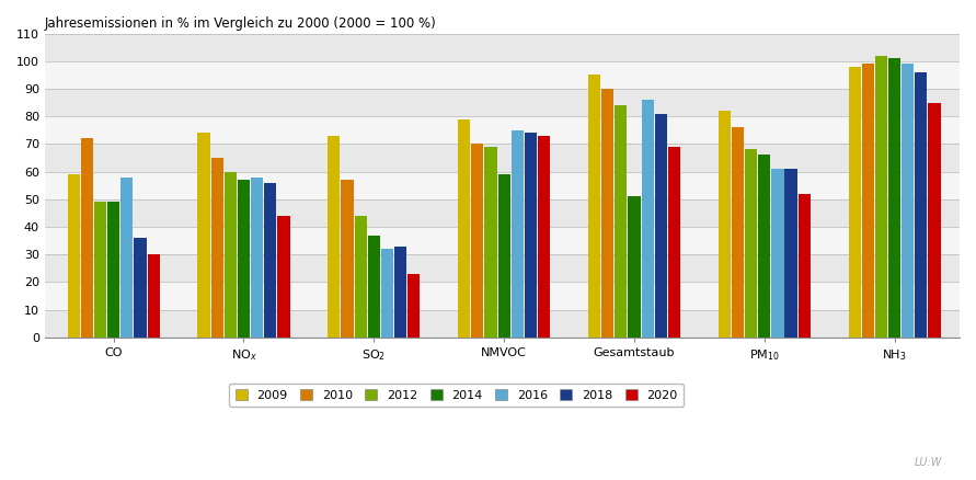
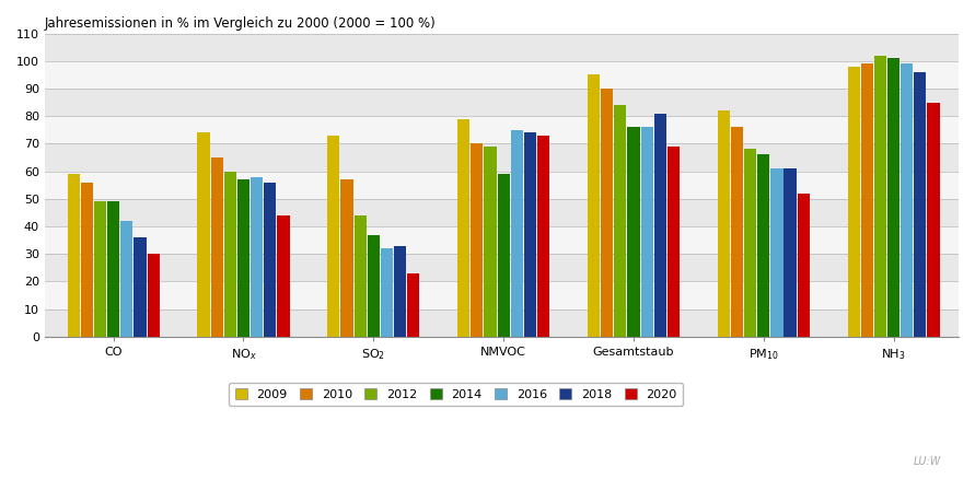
2010/CO: 72 -> 56
2016/CO: 58 -> 42
2014/Gesamtstaub: 51 -> 76
2016/Gesamtstaub: 86 -> 76
